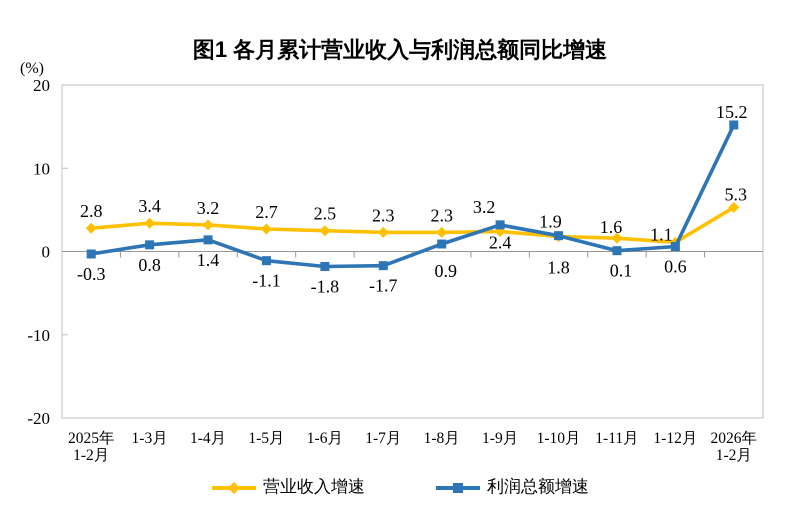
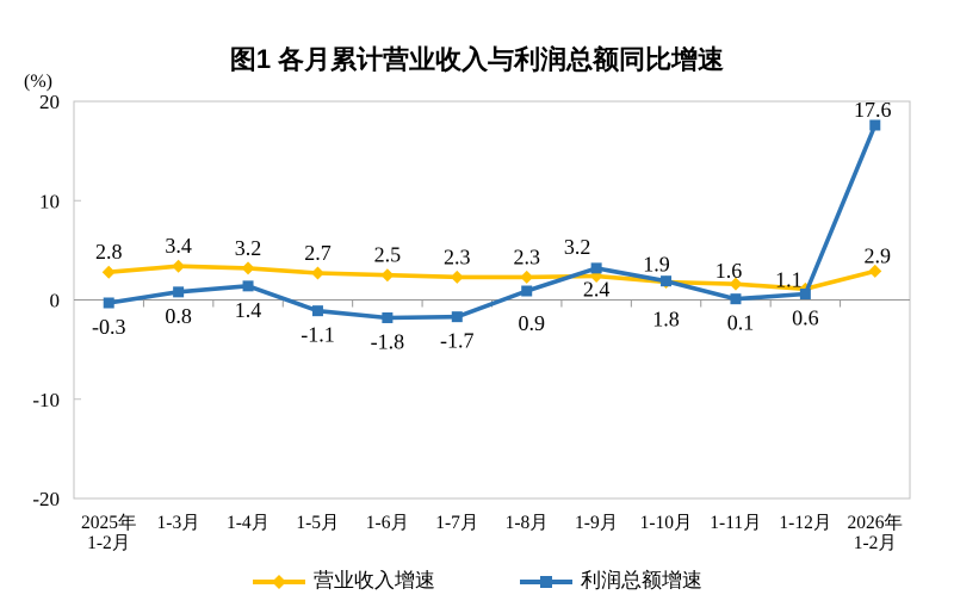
营业收入增速/2026年 1-2月: 5.3 -> 2.9
利润总额增速/2026年 1-2月: 15.2 -> 17.6
